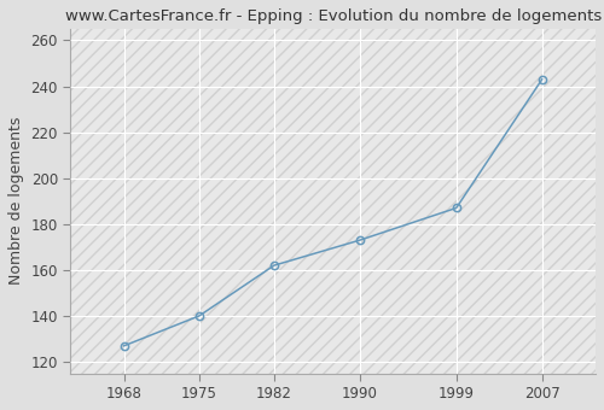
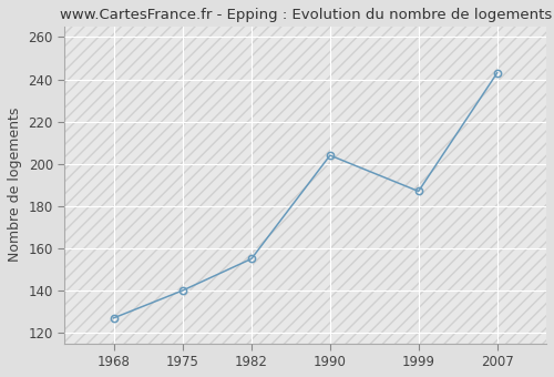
1982: 162 -> 155
1990: 173 -> 204
